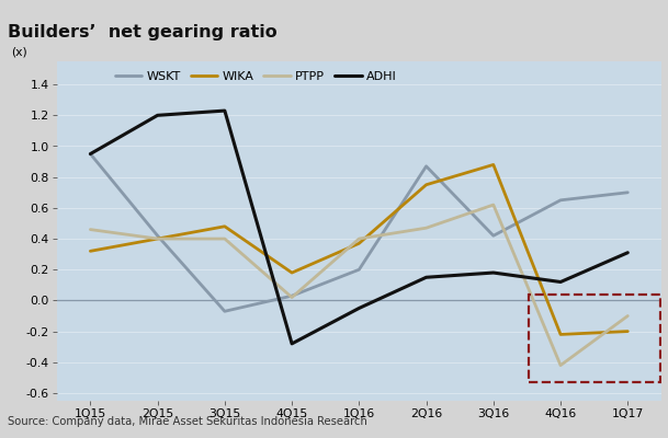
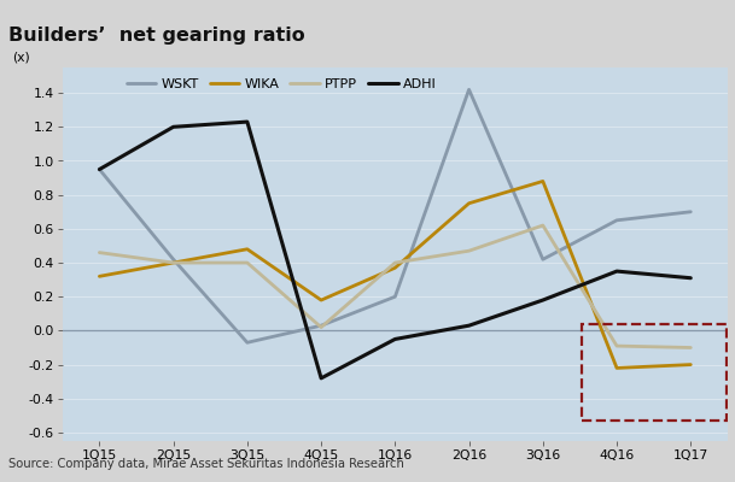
WSKT/2Q16: 0.87 -> 1.42
ADHI/2Q16: 0.15 -> 0.03
PTPP/4Q16: -0.42 -> -0.09
ADHI/4Q16: 0.12 -> 0.35
